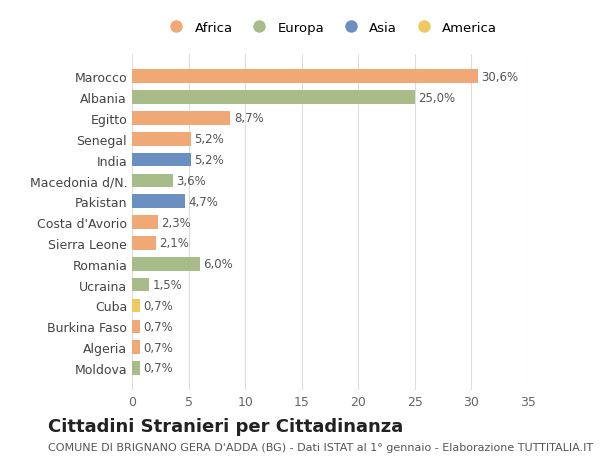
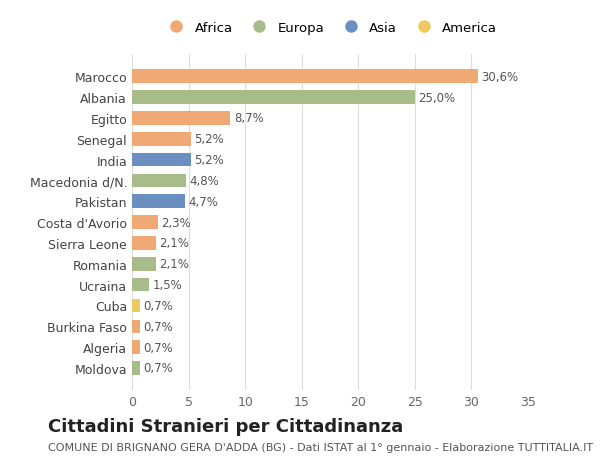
Macedonia d/N.: 3,6% -> 4,8%
Romania: 6,0% -> 2,1%
